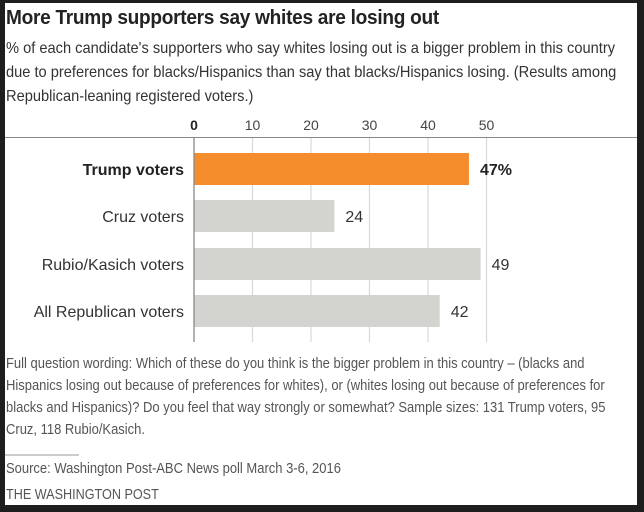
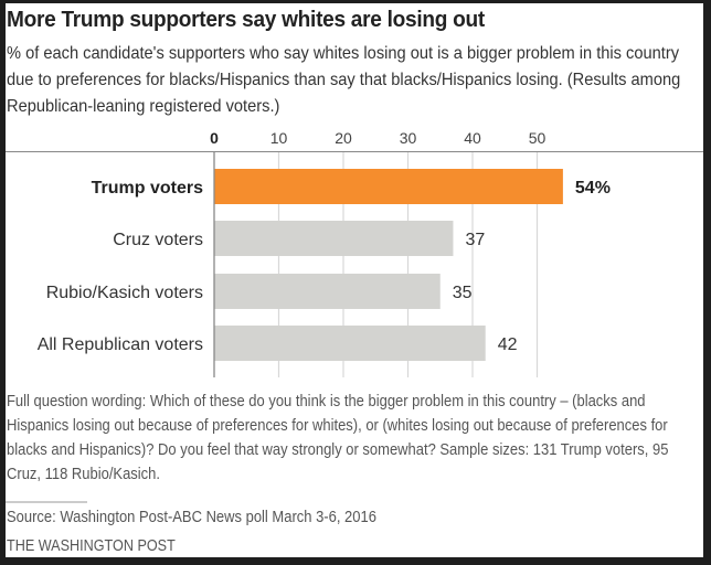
Trump voters: 47% -> 54%
Cruz voters: 24 -> 37
Rubio/Kasich voters: 49 -> 35
